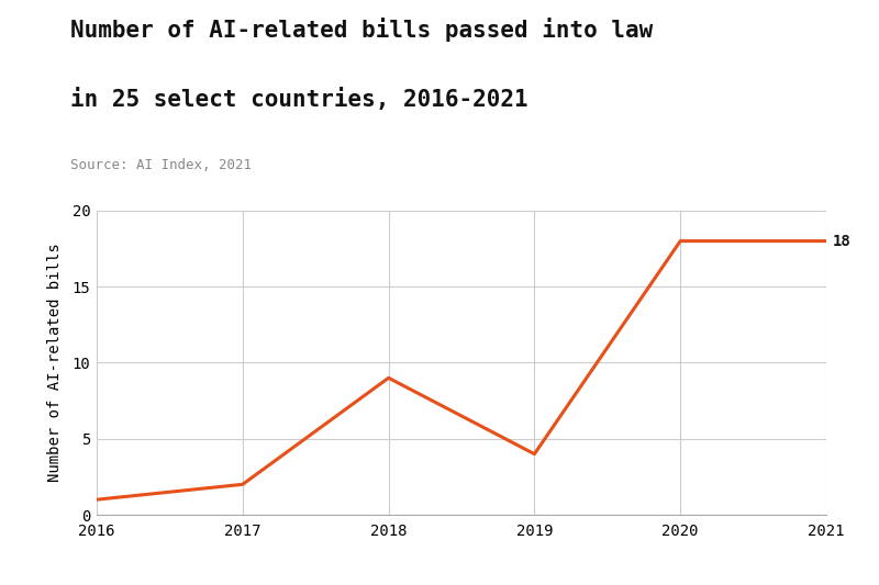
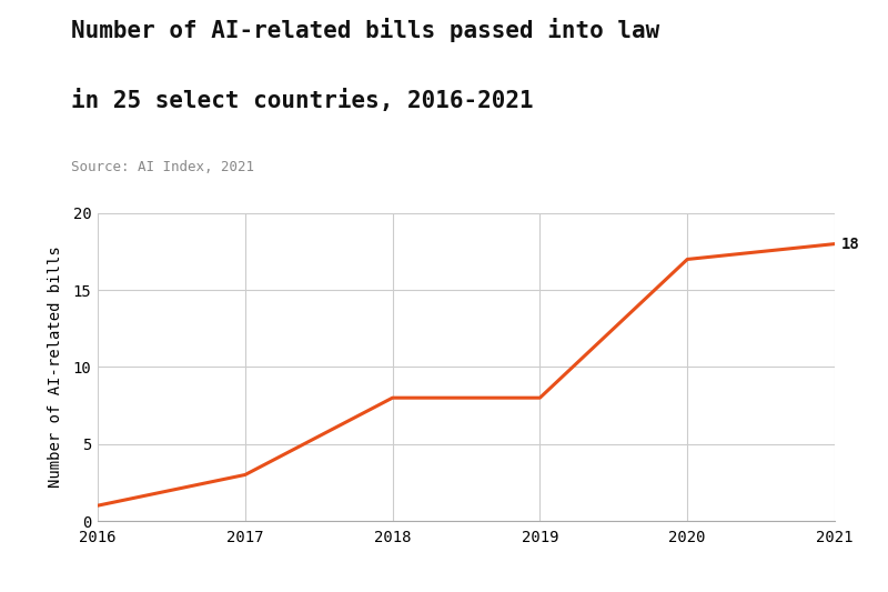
2017: 2 -> 3
2018: 9 -> 8
2019: 4 -> 8
2020: 18 -> 17
